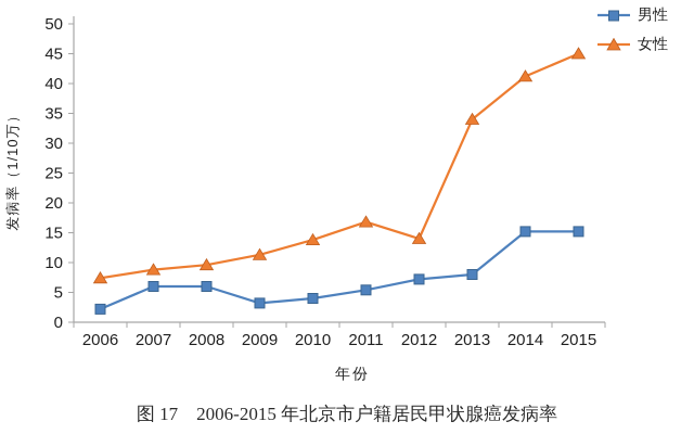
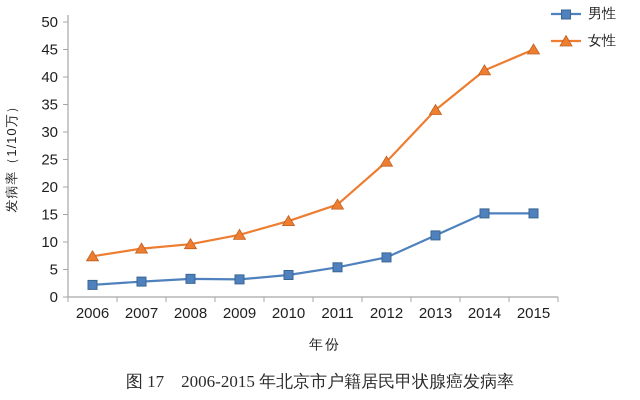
男性/2007: 6 -> 3
男性/2008: 6 -> 3
女性/2012: 14 -> 25
男性/2013: 8 -> 11
